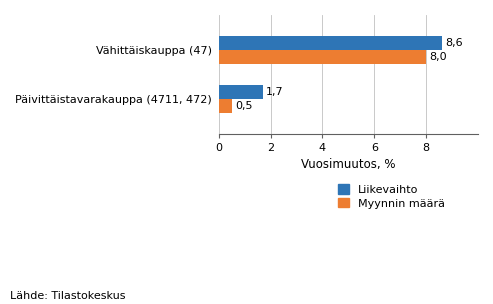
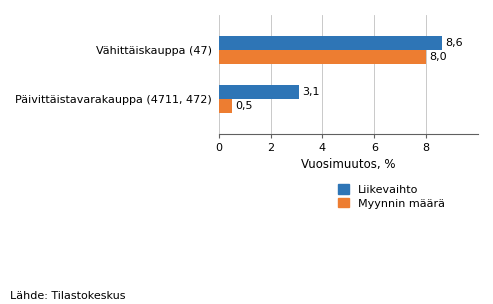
Liikevaihto/Päivittäistavarakauppa (4711, 472): 1,7 -> 3,1
